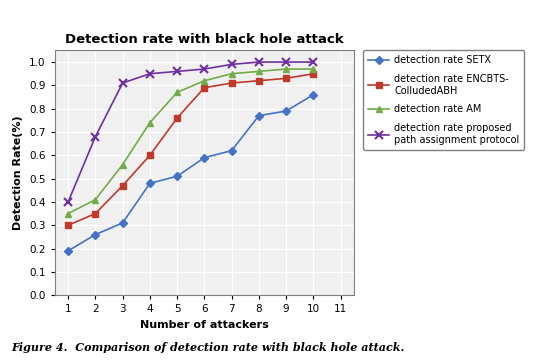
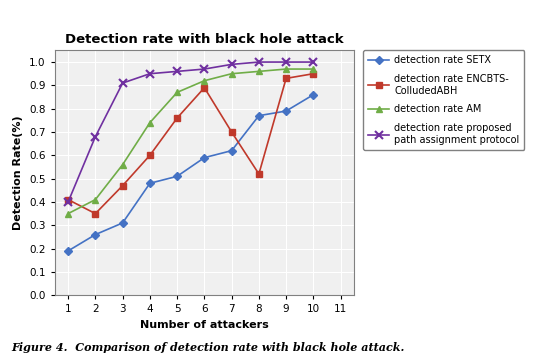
detection rate ENCBTS- ColludedABH/1: 0.30 -> 0.41
detection rate ENCBTS- ColludedABH/7: 0.91 -> 0.70
detection rate ENCBTS- ColludedABH/8: 0.92 -> 0.52
